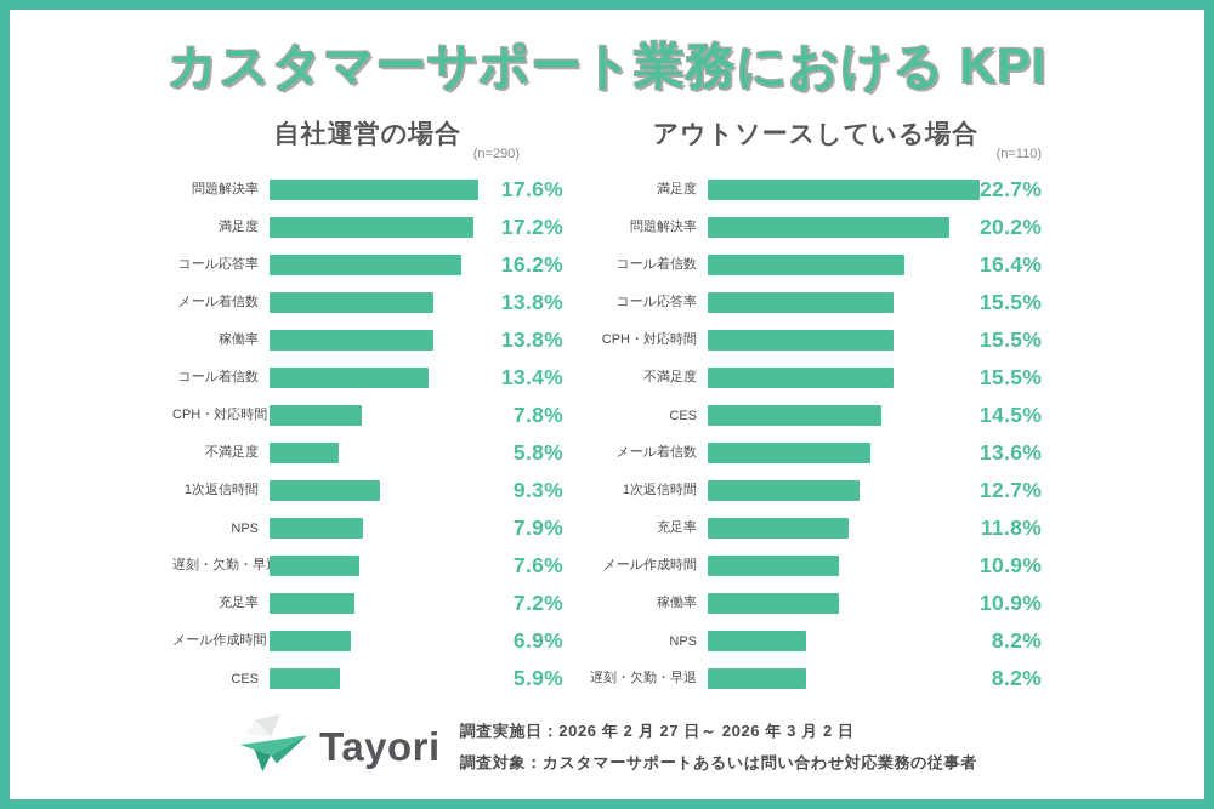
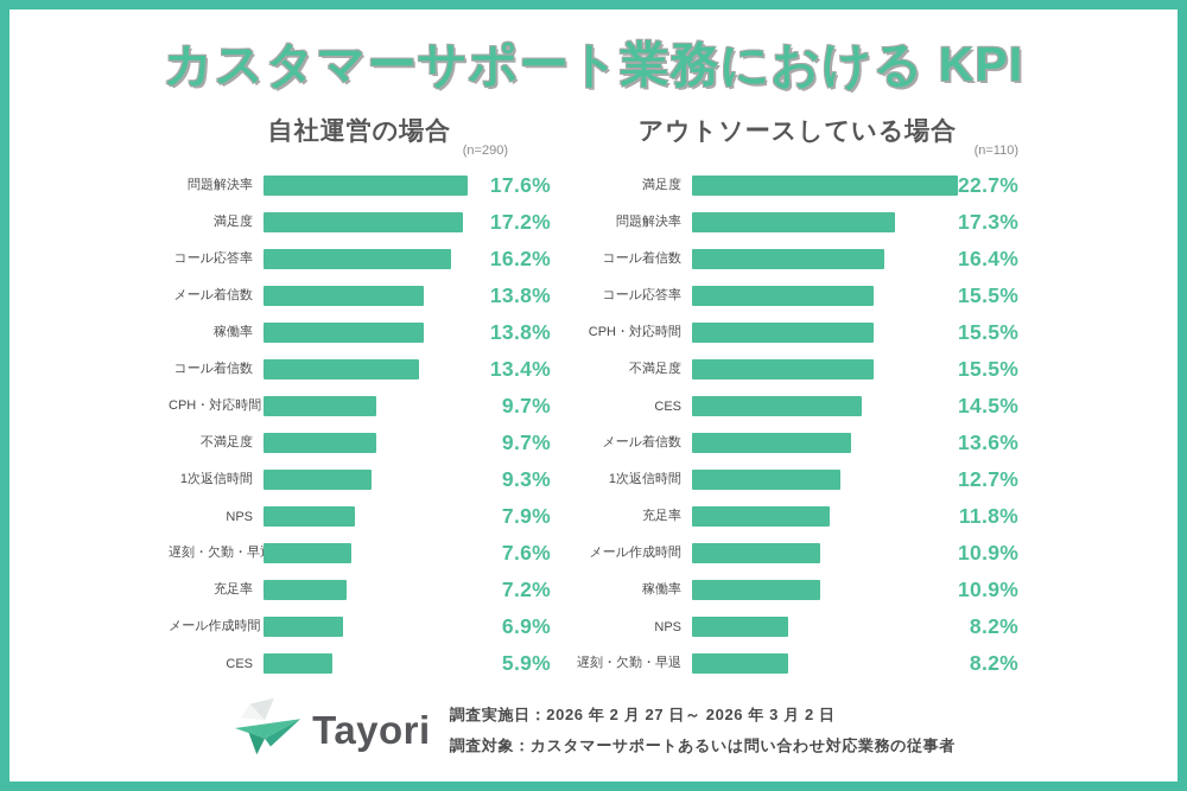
自社運営の場合/CPH・対応時間: 7.8% -> 9.7%
自社運営の場合/不満足度: 5.8% -> 9.7%
アウトソースしている場合/問題解決率: 20.2% -> 17.3%
